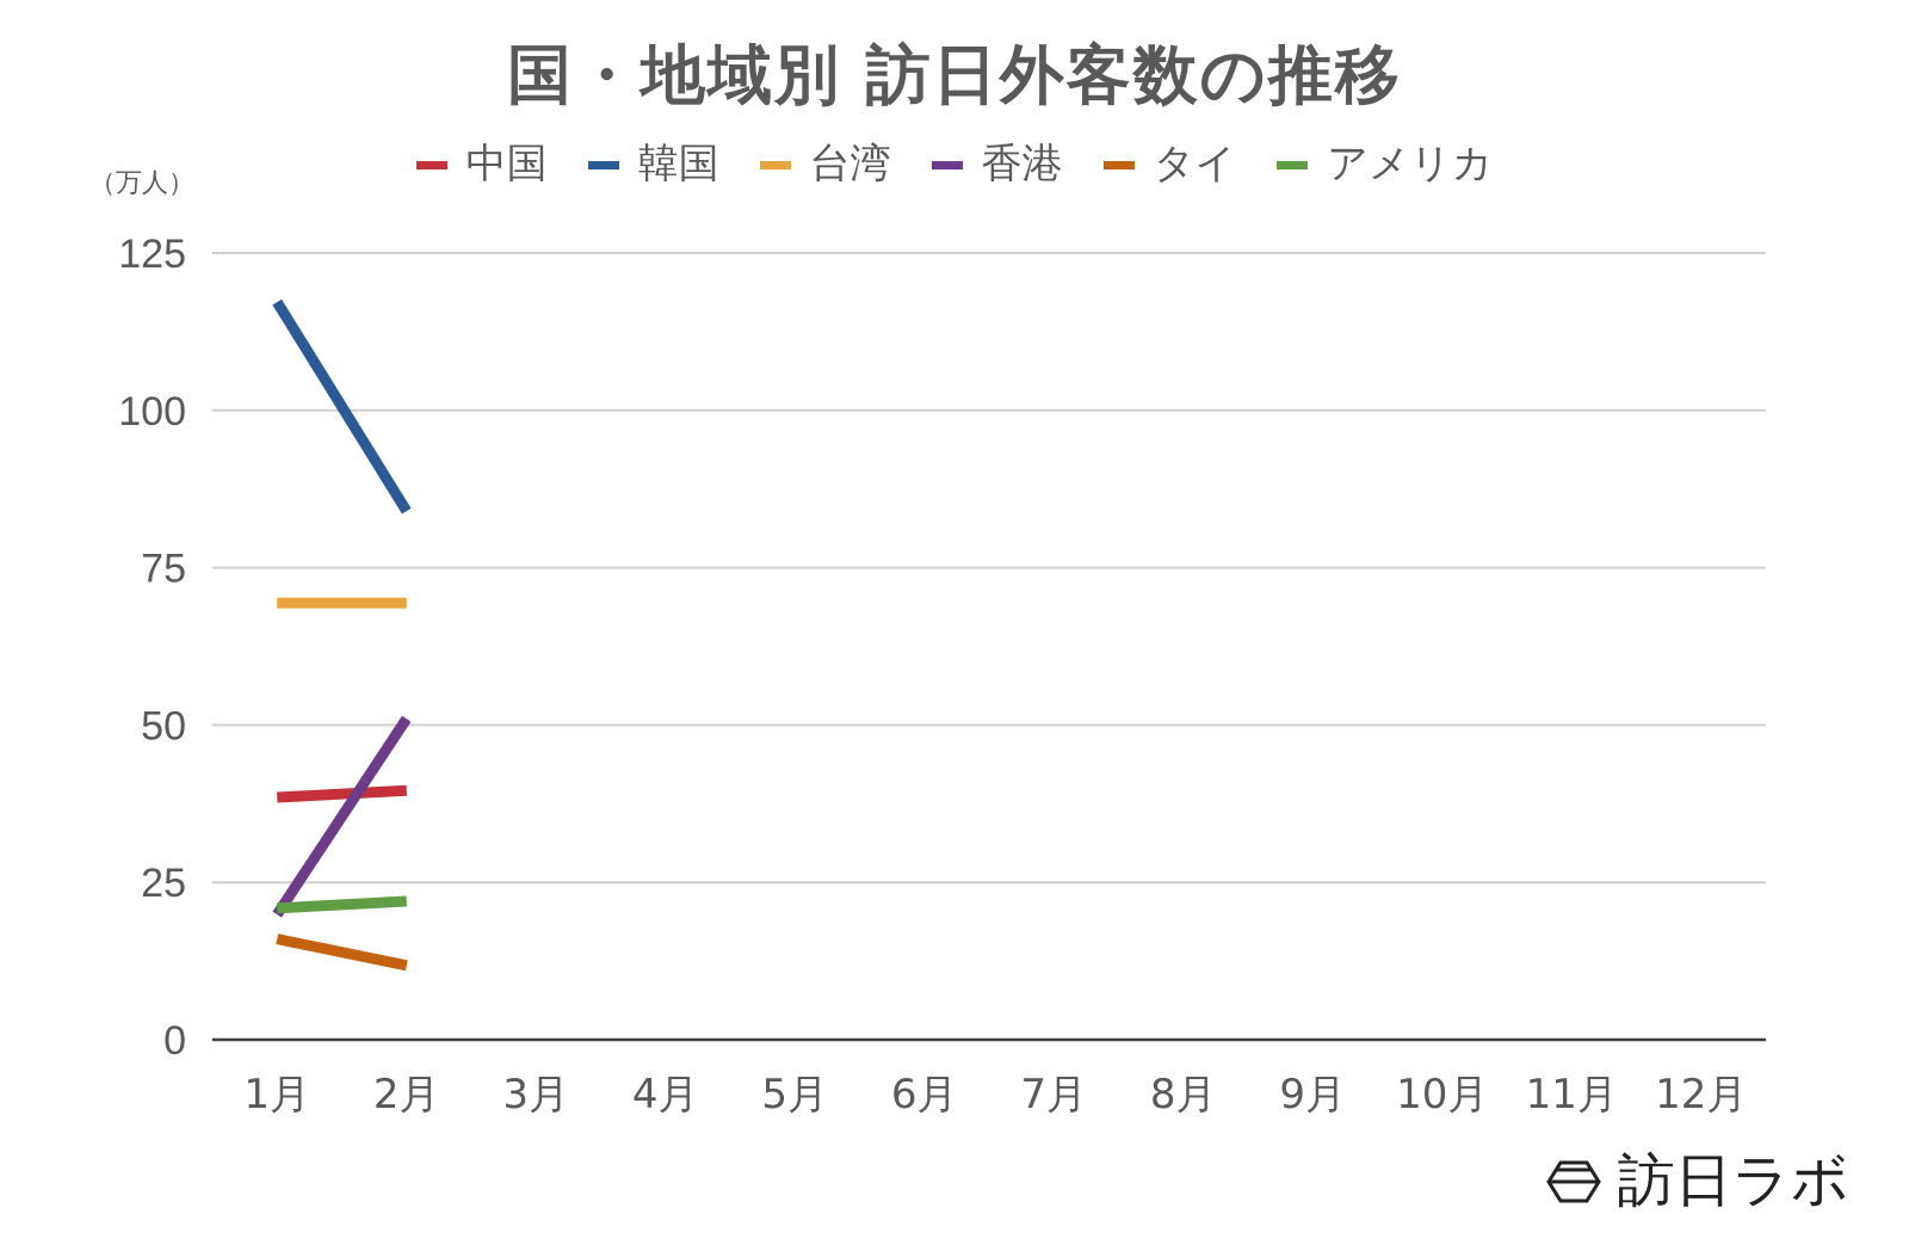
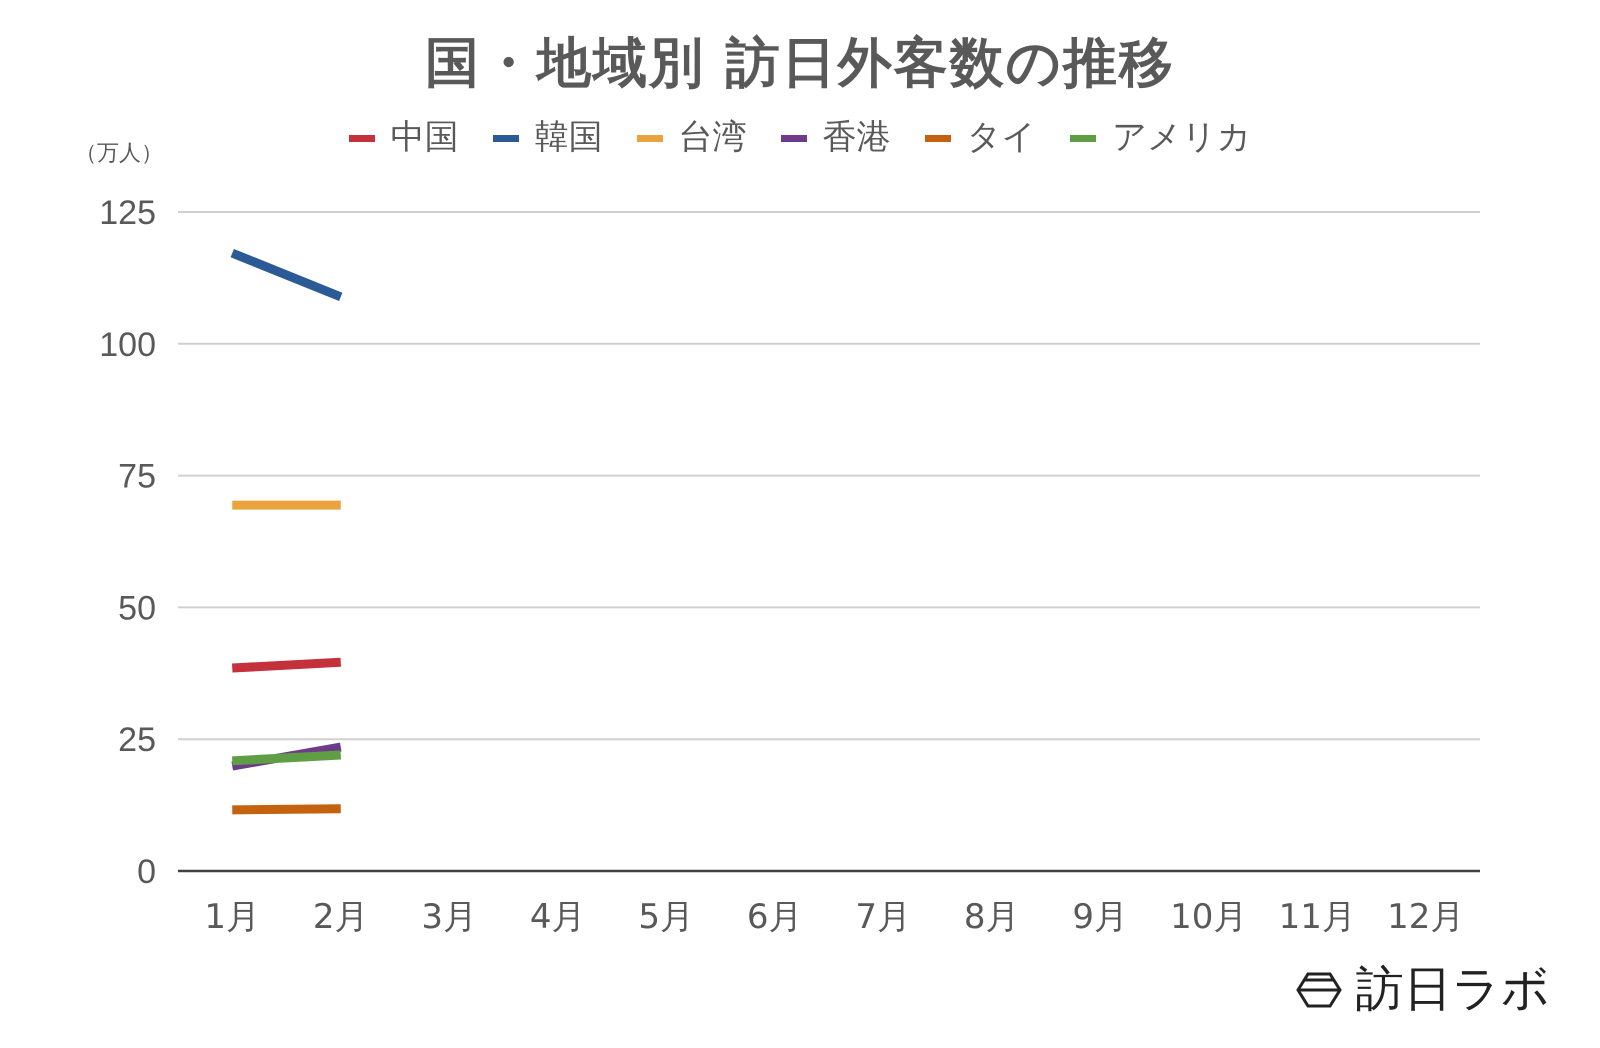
タイ/1月: 16 -> 12
韓国/2月: 84 -> 109
香港/2月: 51 -> 24
